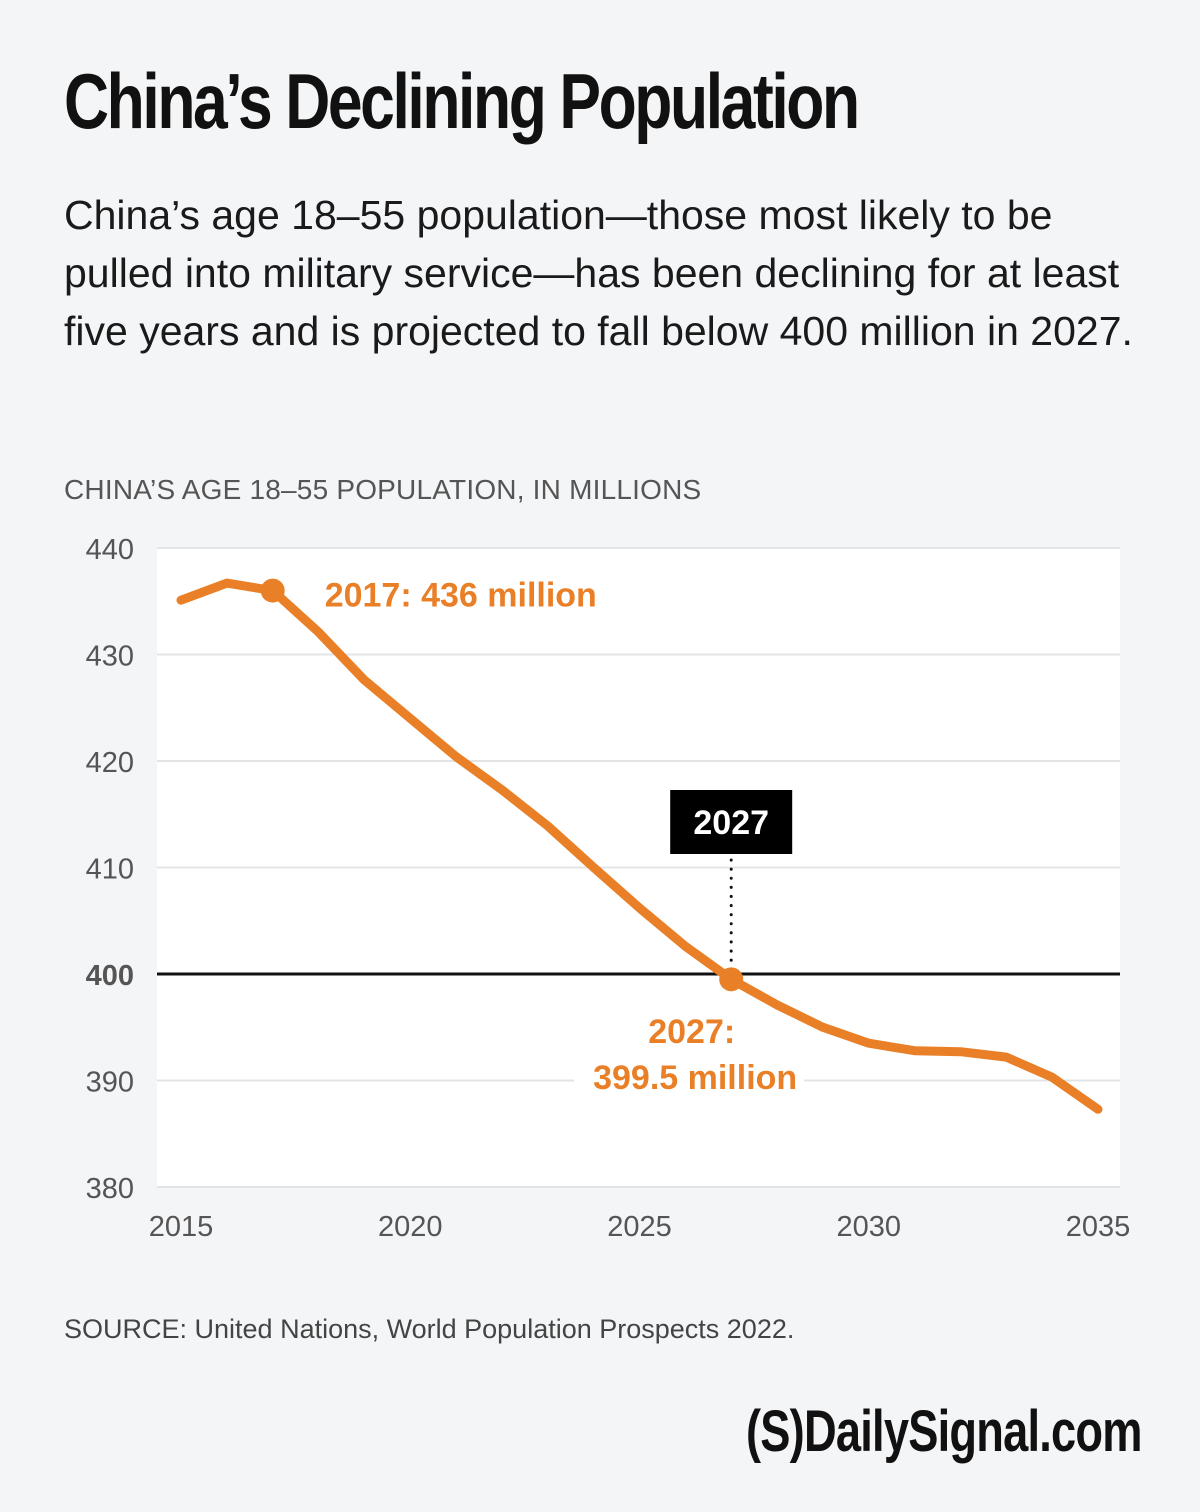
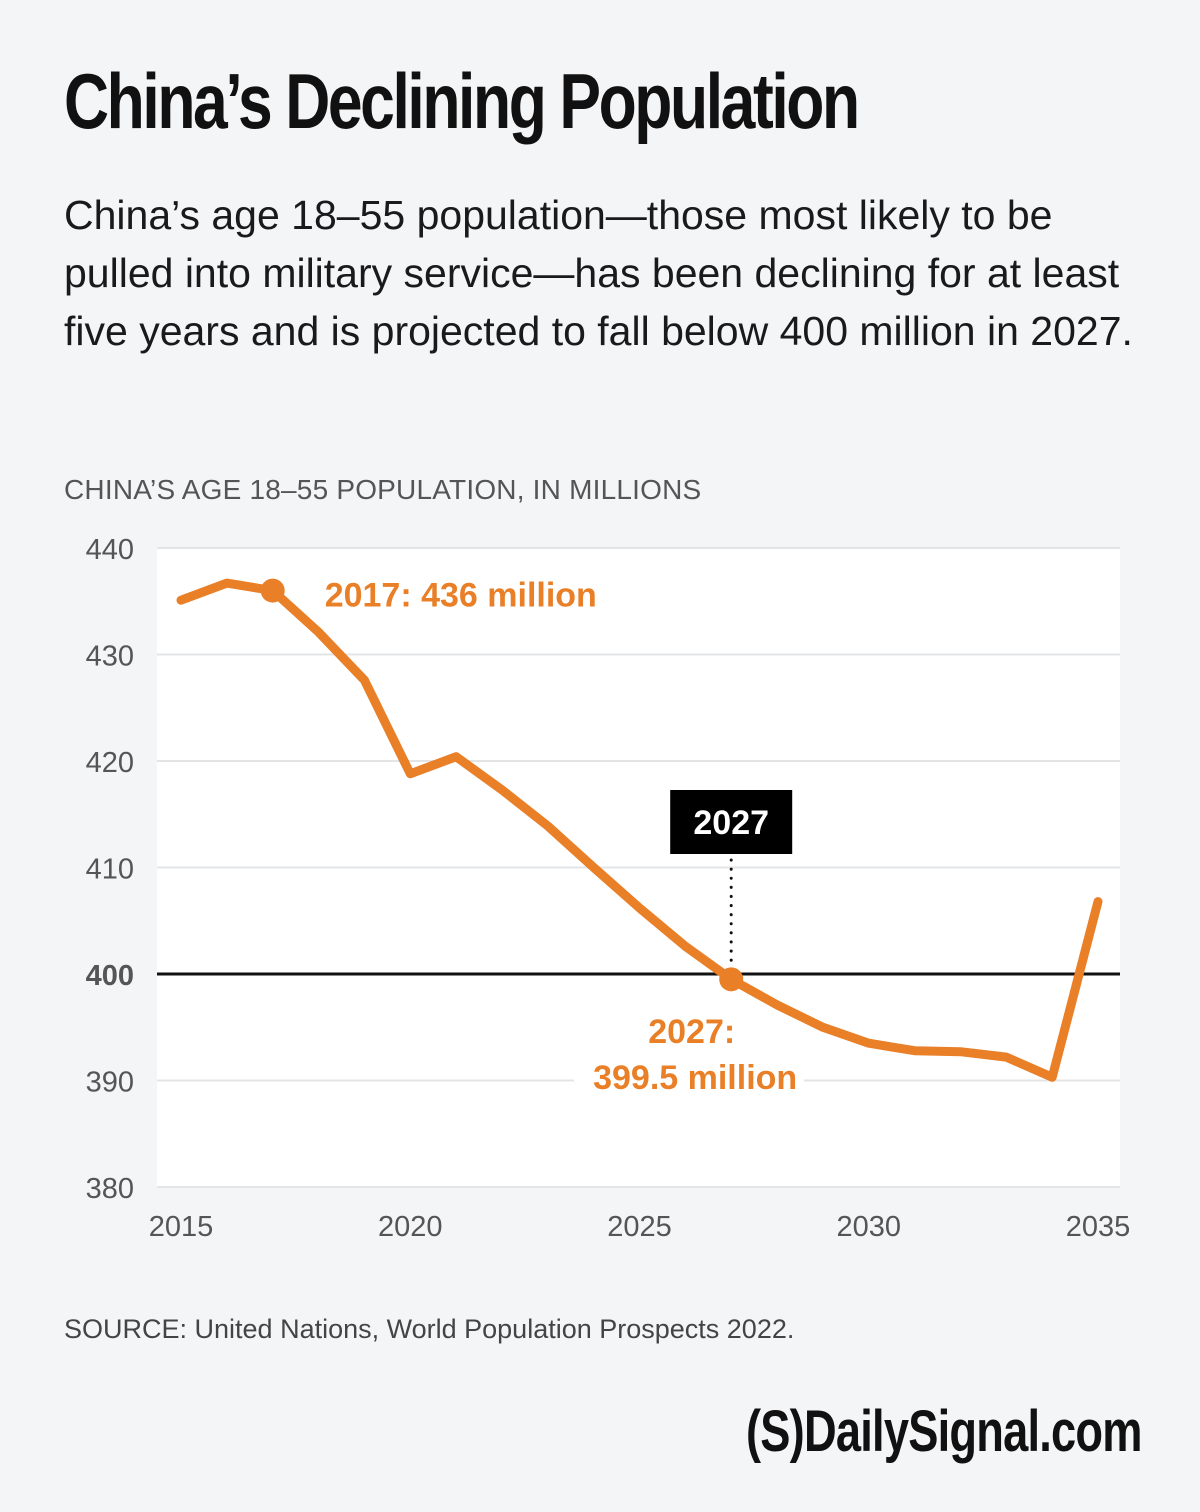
2020: 424.0 -> 418.8
2035: 387.3 -> 406.8
